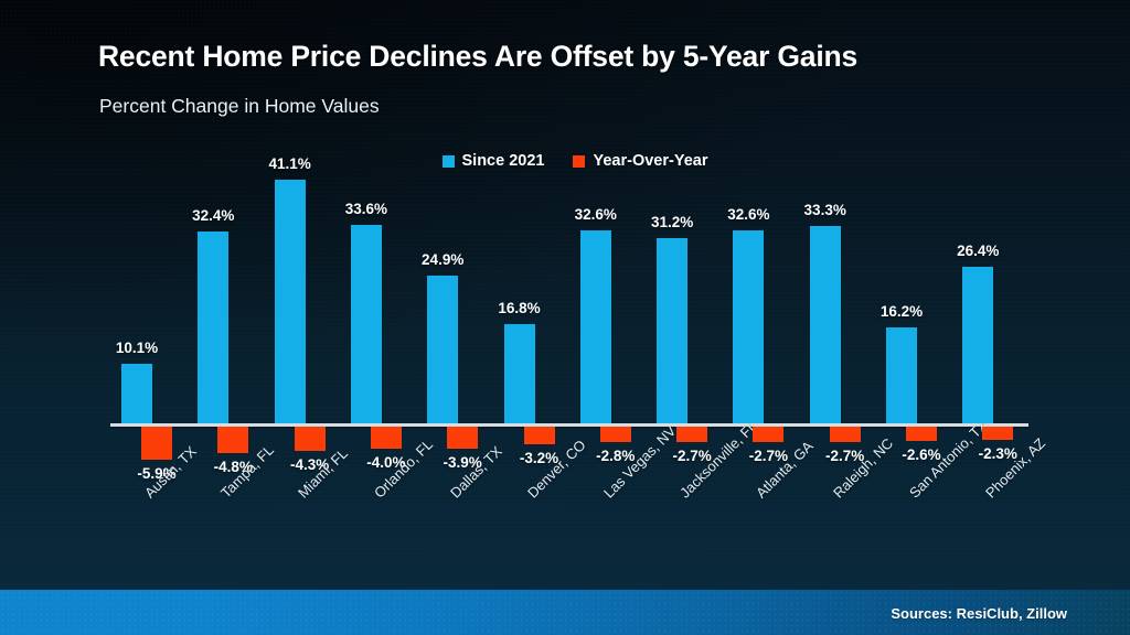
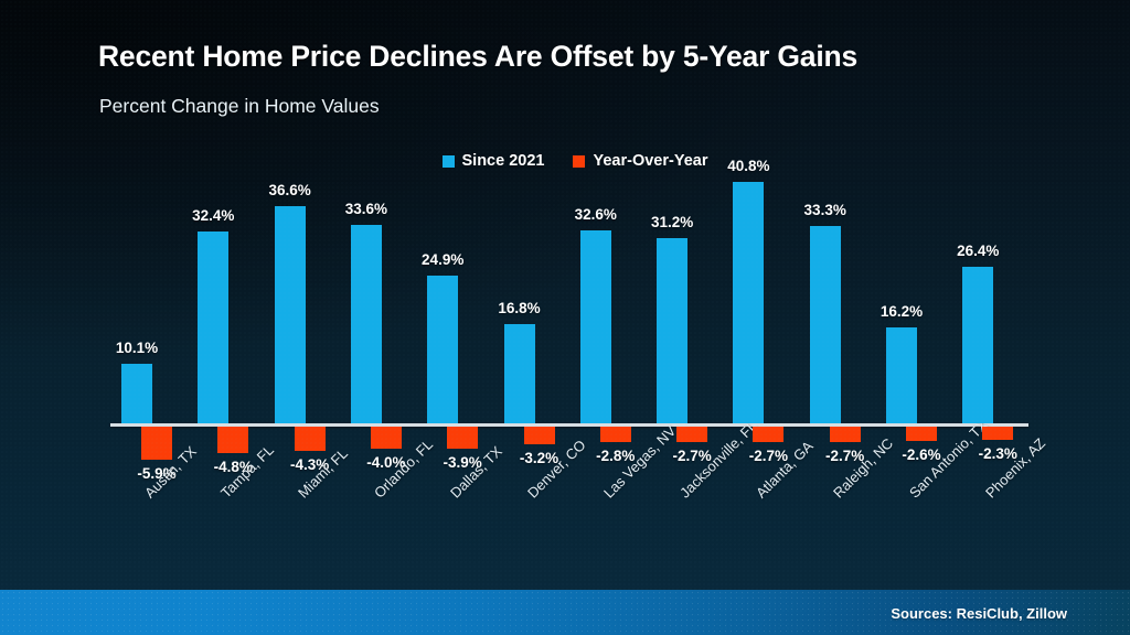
Since 2021/Miami, FL: 41.1% -> 36.6%
Since 2021/Atlanta, GA: 32.6% -> 40.8%
